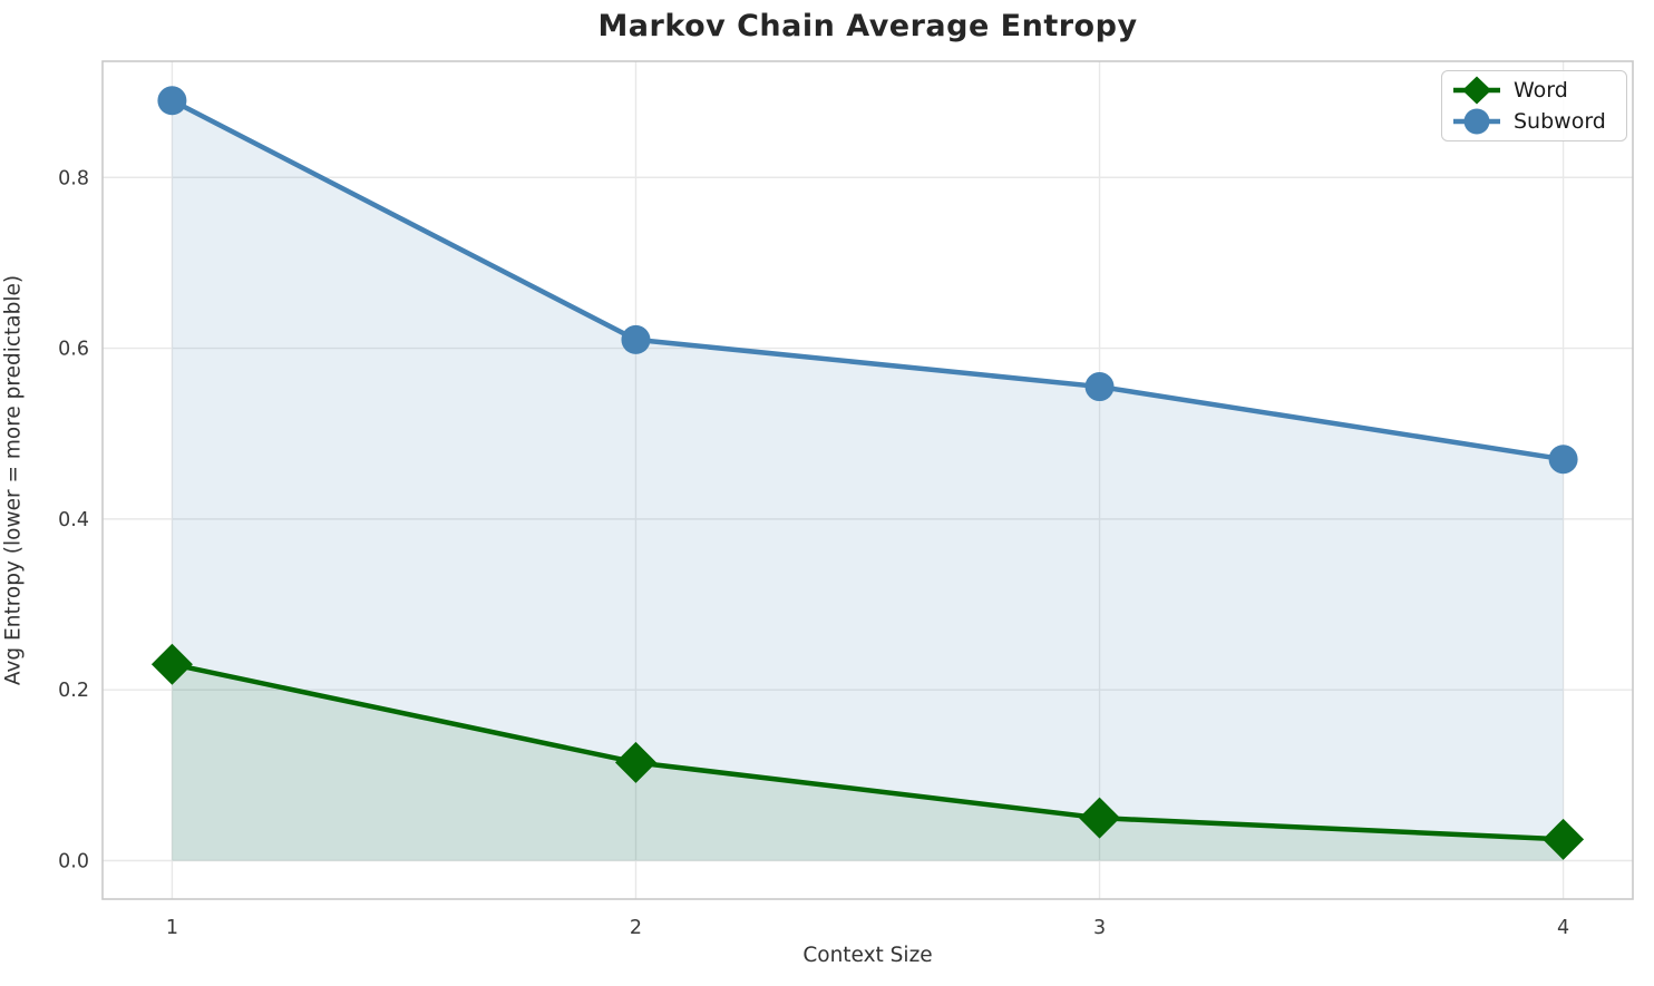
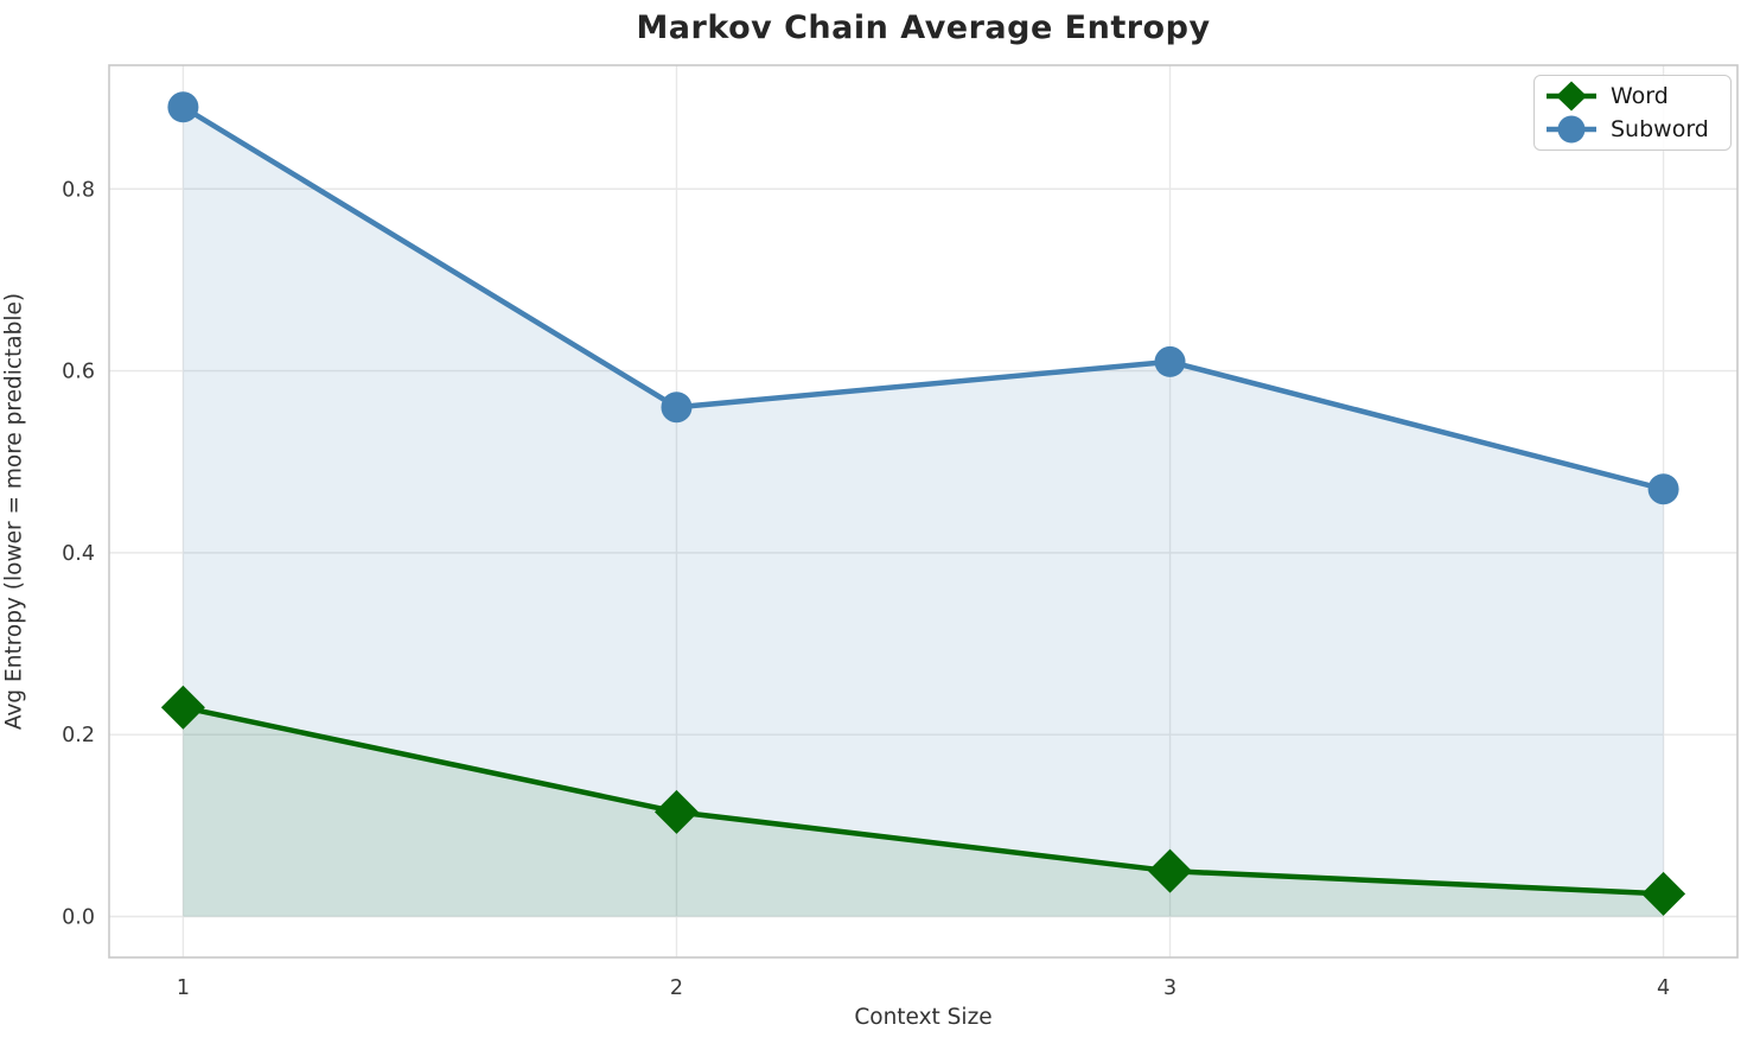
Subword/2: 0.61 -> 0.56
Subword/3: 0.56 -> 0.61
